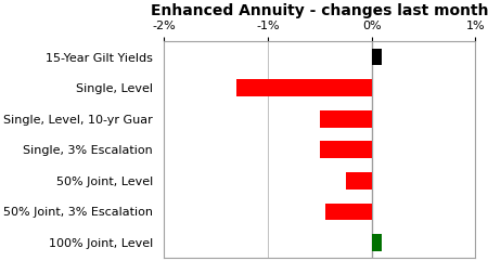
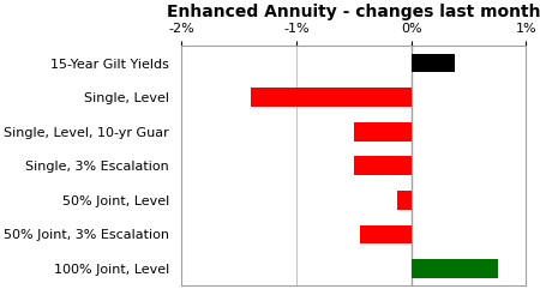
15-Year Gilt Yields: 0.10% -> 0.38%
Single, Level: -1.30% -> -1.40%
50% Joint, Level: -0.25% -> -0.12%
100% Joint, Level: 0.10% -> 0.76%
